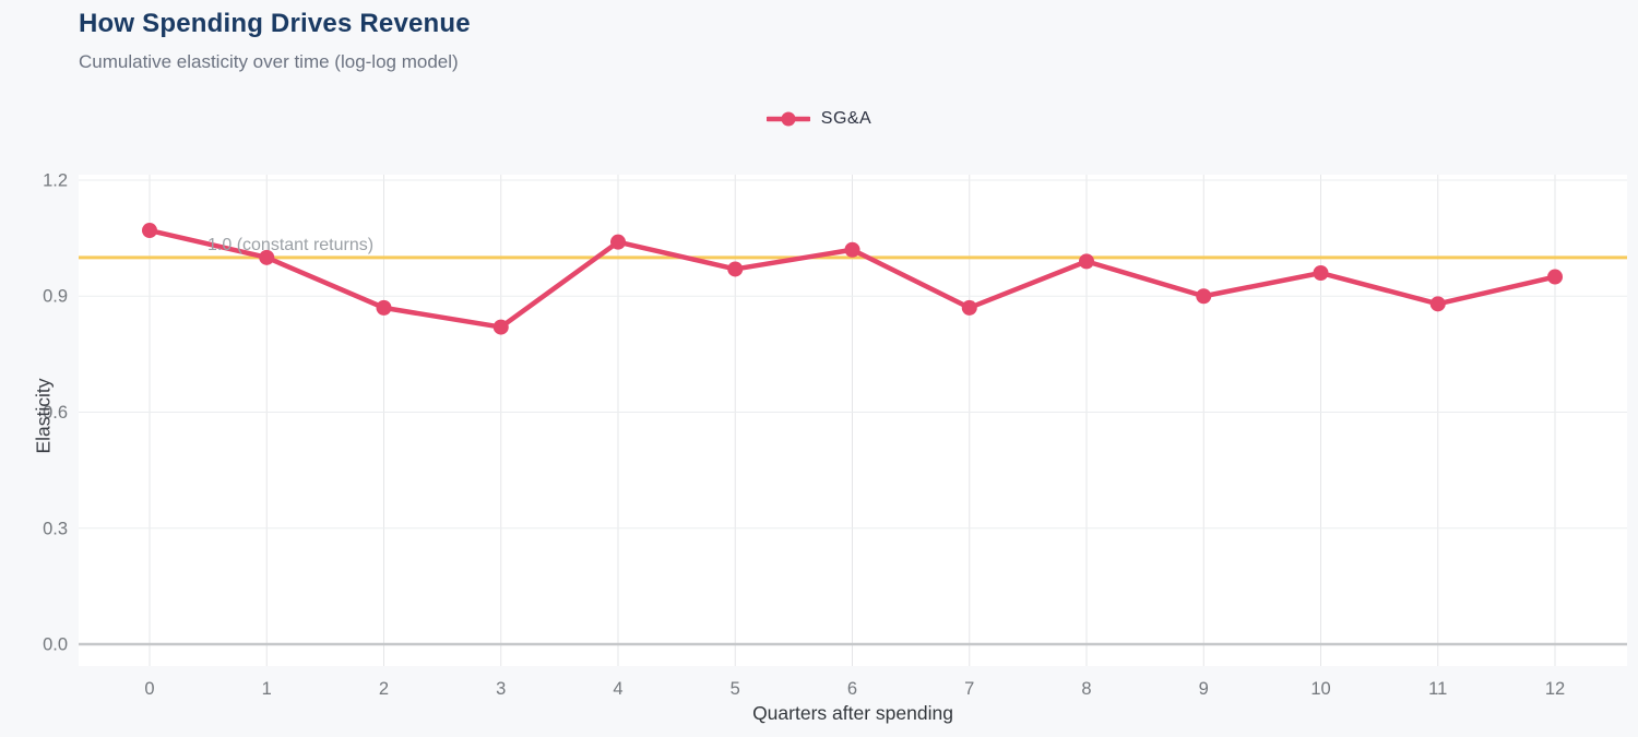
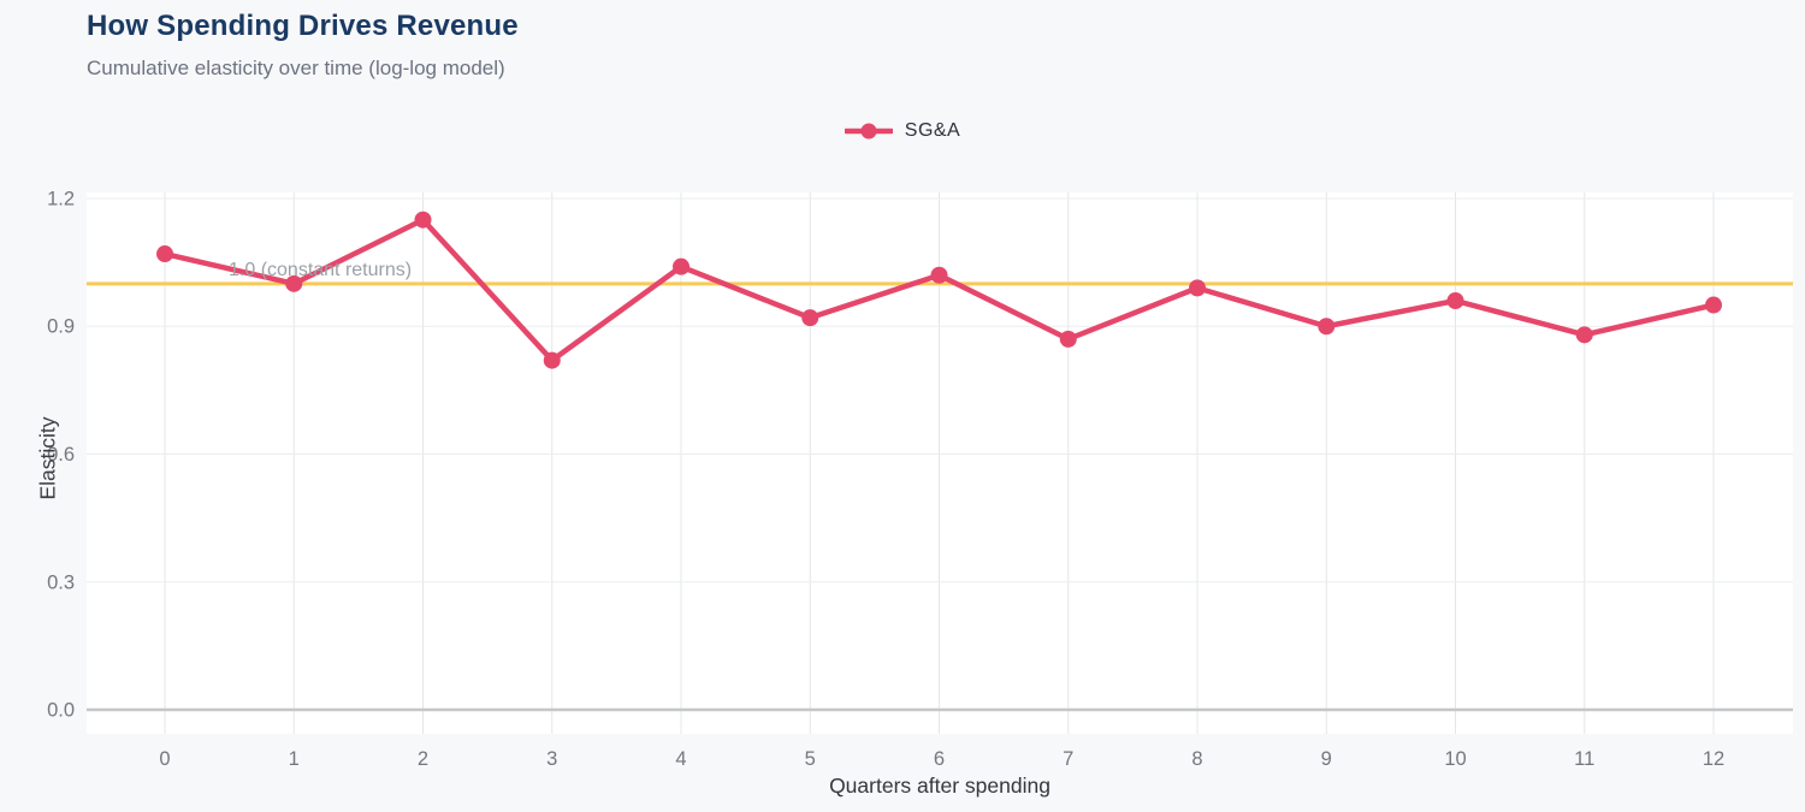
2: 0.87 -> 1.15
5: 0.97 -> 0.92
